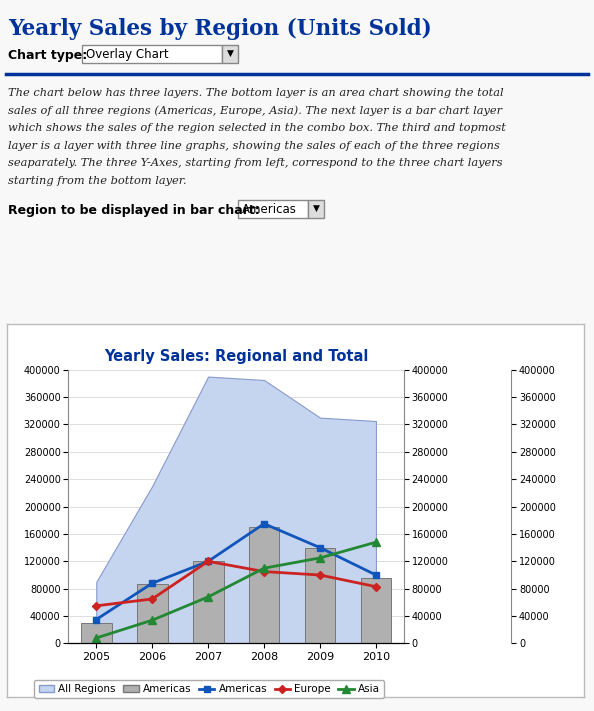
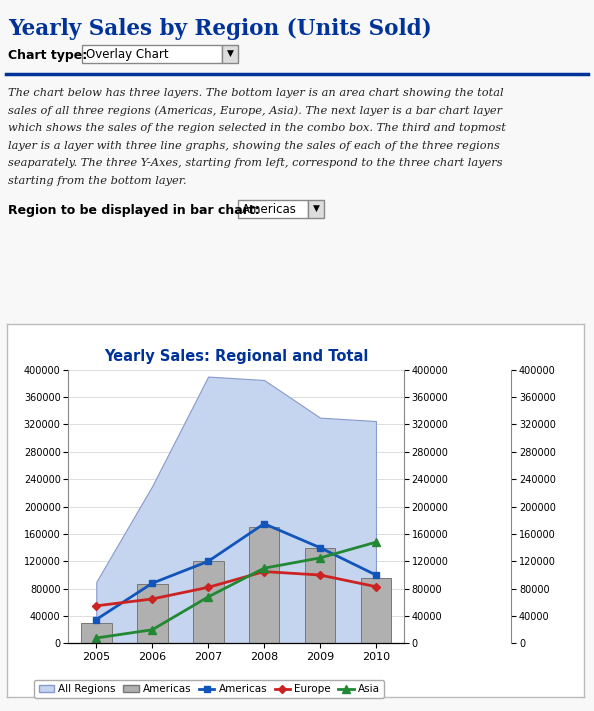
Asia/2006: 34000 -> 20000
Europe/2007: 120000 -> 82000
